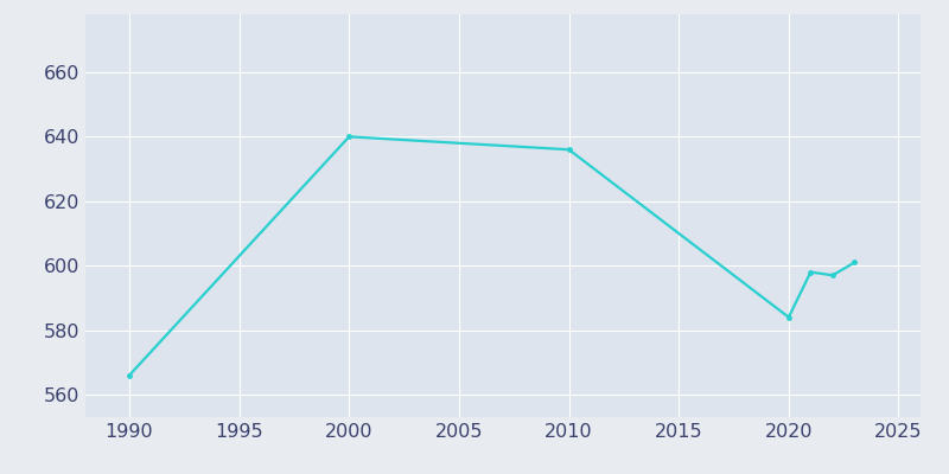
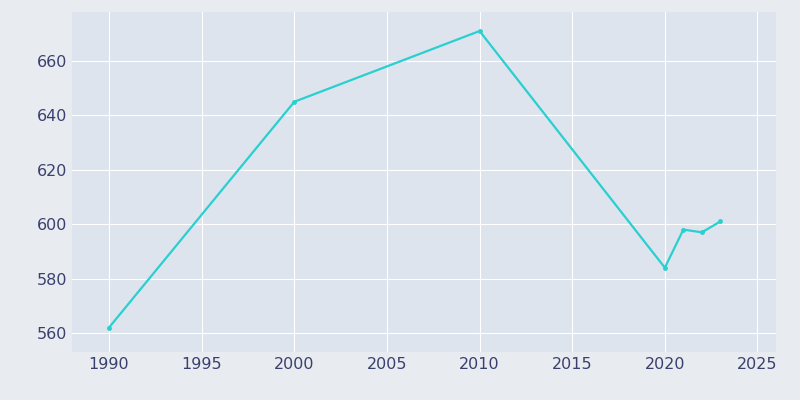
1990: 566 -> 562
2000: 640 -> 645
2010: 636 -> 671
